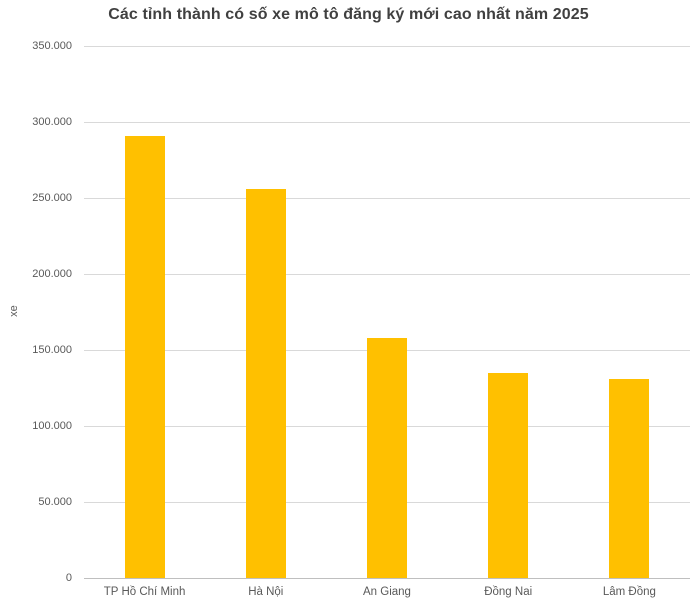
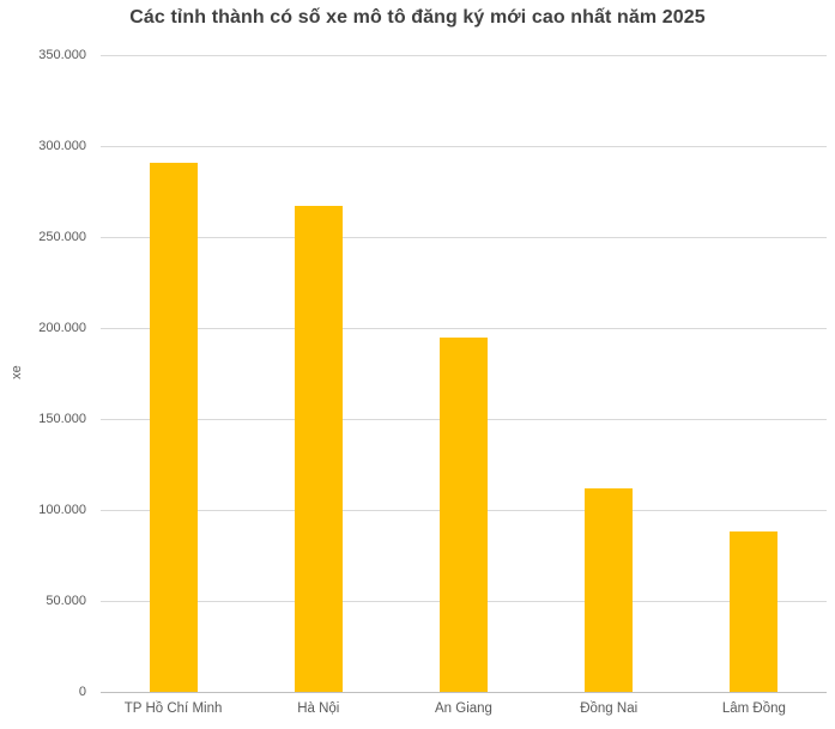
Hà Nội: 256000 -> 267000
An Giang: 158000 -> 195000
Đồng Nai: 135000 -> 112000
Lâm Đồng: 131000 -> 88000
